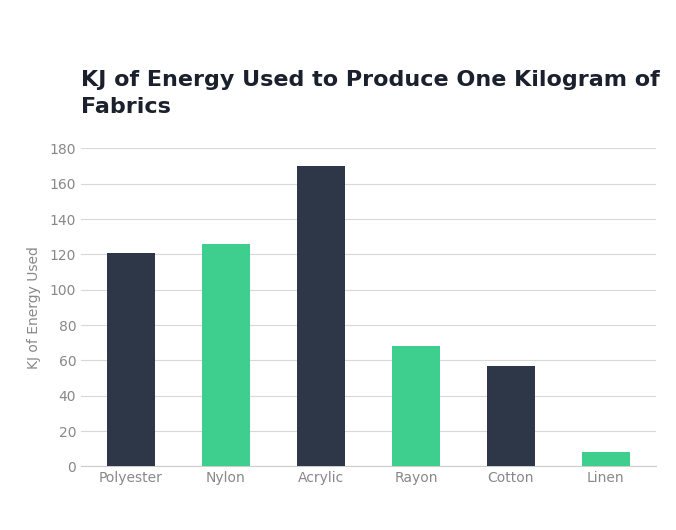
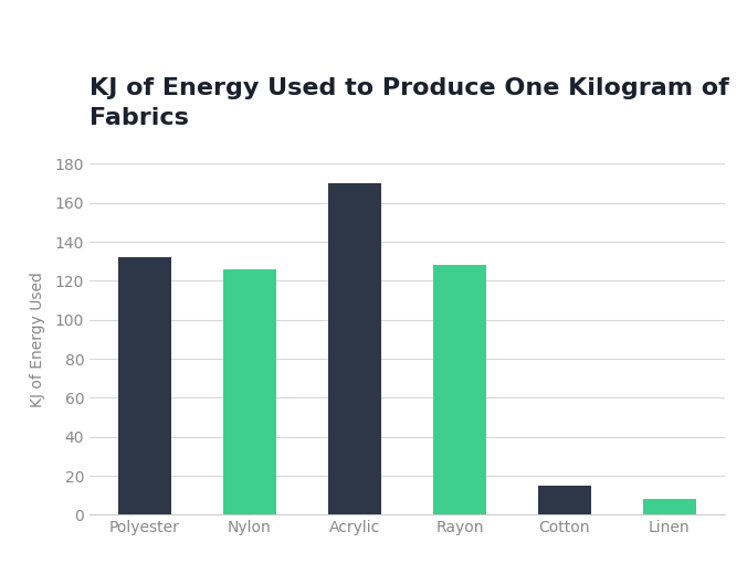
Polyester: 121 -> 132
Rayon: 68 -> 128
Cotton: 57 -> 15
